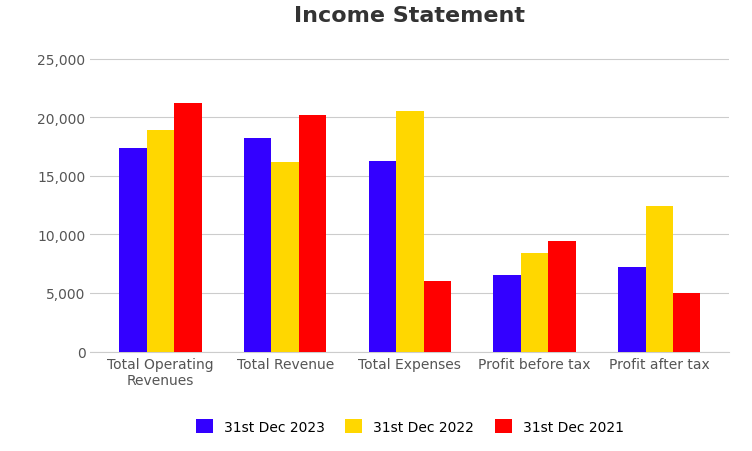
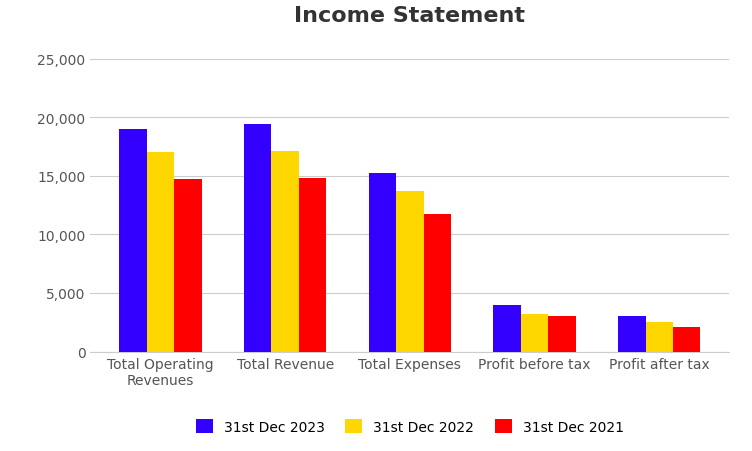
31st Dec 2023/Total Operating Revenues: 17,400 -> 19,000
31st Dec 2022/Total Operating Revenues: 18,900 -> 17,000
31st Dec 2021/Total Operating Revenues: 21,200 -> 14,700
31st Dec 2023/Total Revenue: 18,200 -> 19,400
31st Dec 2022/Total Revenue: 16,200 -> 17,100
31st Dec 2021/Total Revenue: 20,200 -> 14,800
31st Dec 2023/Total Expenses: 16,300 -> 15,200
31st Dec 2022/Total Expenses: 20,500 -> 13,700
31st Dec 2021/Total Expenses: 6,000 -> 11,700
31st Dec 2023/Profit before tax: 6,500 -> 4,000
31st Dec 2022/Profit before tax: 8,400 -> 3,200
31st Dec 2021/Profit before tax: 9,400 -> 3,000
31st Dec 2023/Profit after tax: 7,200 -> 3,000
31st Dec 2022/Profit after tax: 12,400 -> 2,500
31st Dec 2021/Profit after tax: 5,000 -> 2,100
